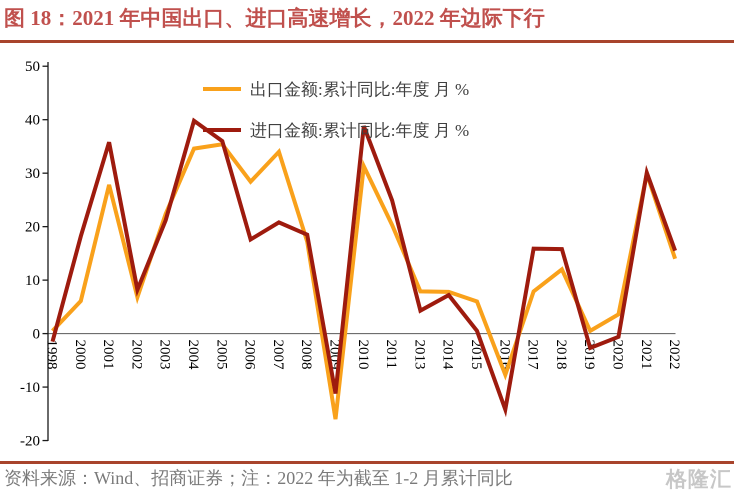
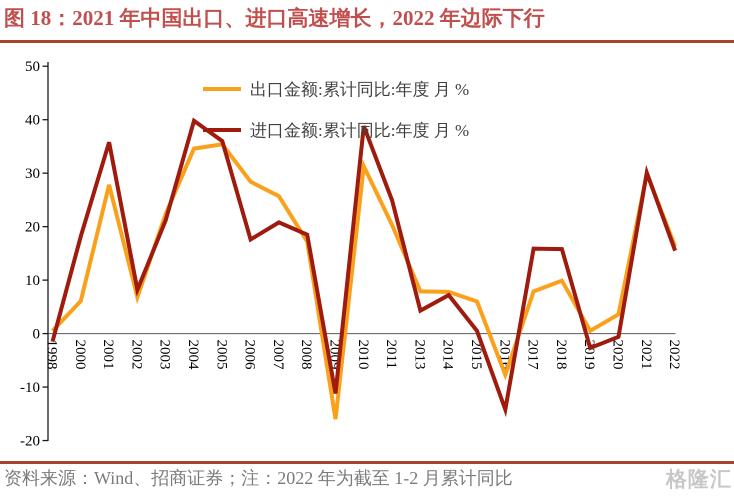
出口金额:累计同比:年度 月 %/2007: 34 -> 26
出口金额:累计同比:年度 月 %/2018: 12 -> 10
出口金额:累计同比:年度 月 %/2022: 14 -> 16
